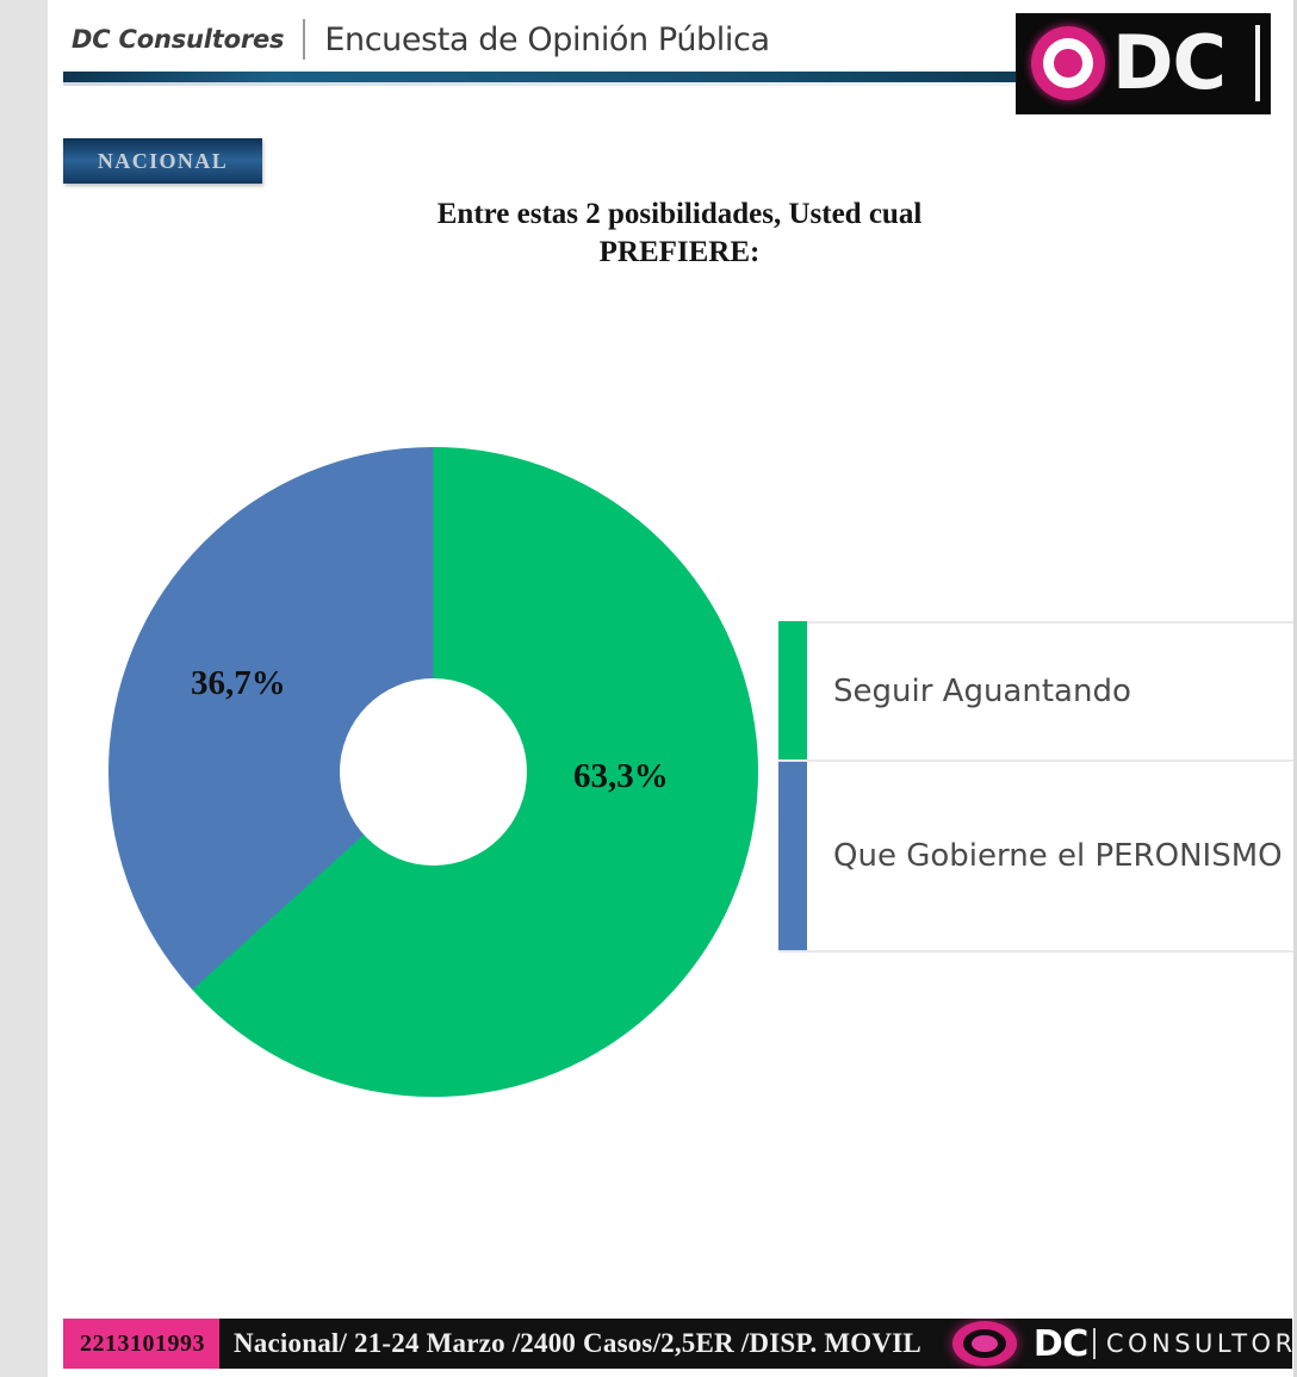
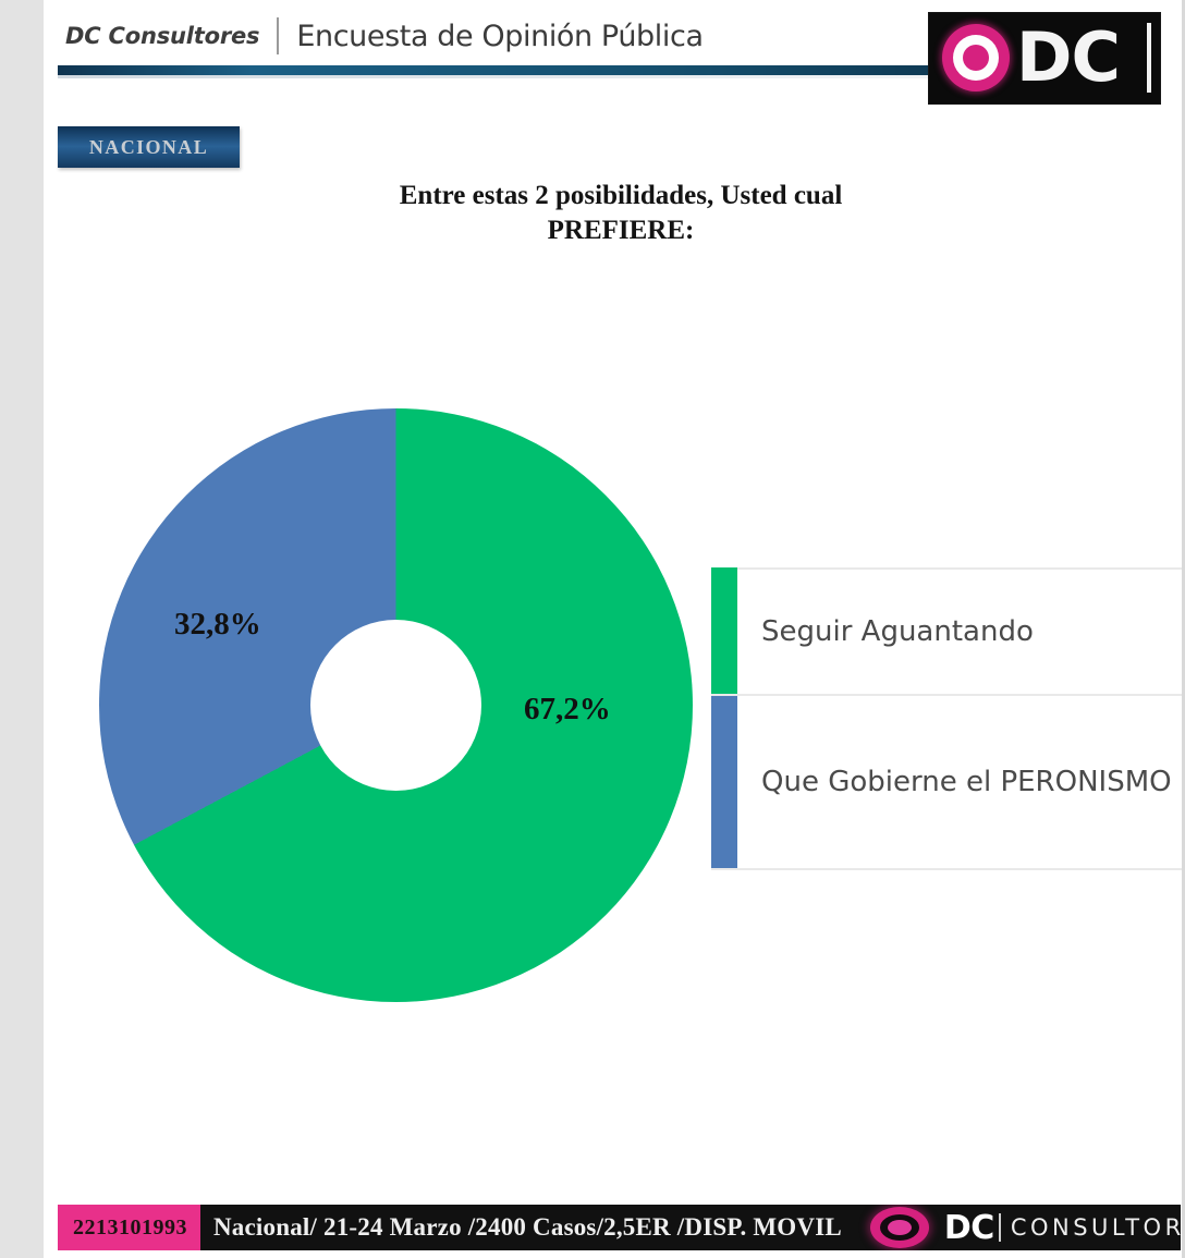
Seguir Aguantando: 63,3% -> 67,2%
Que Gobierne el PERONISMO: 36,7% -> 32,8%
